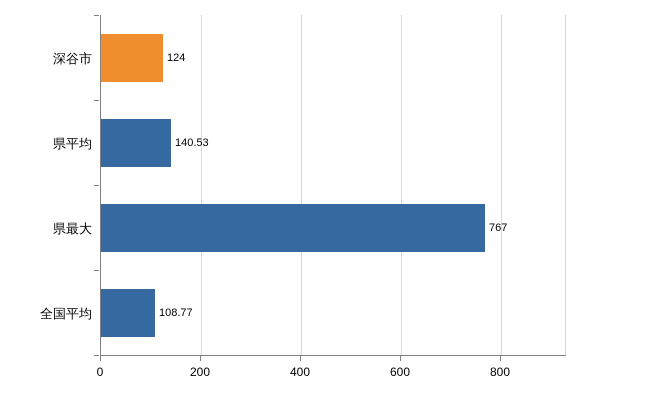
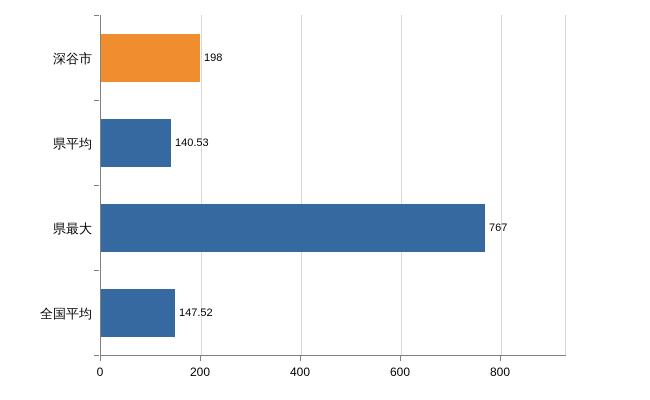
深谷市: 124 -> 198
全国平均: 108.77 -> 147.52
